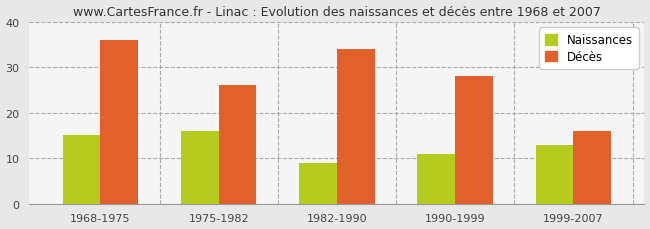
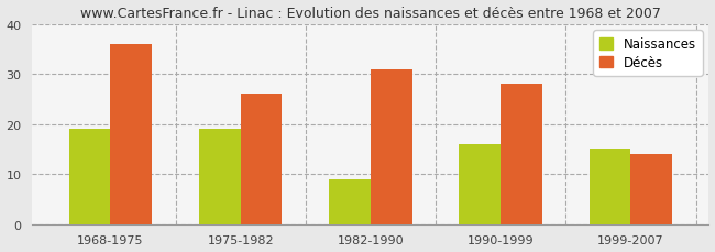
Naissances/1968-1975: 15 -> 19
Naissances/1975-1982: 16 -> 19
Décès/1982-1990: 34 -> 31
Naissances/1990-1999: 11 -> 16
Naissances/1999-2007: 13 -> 15
Décès/1999-2007: 16 -> 14
